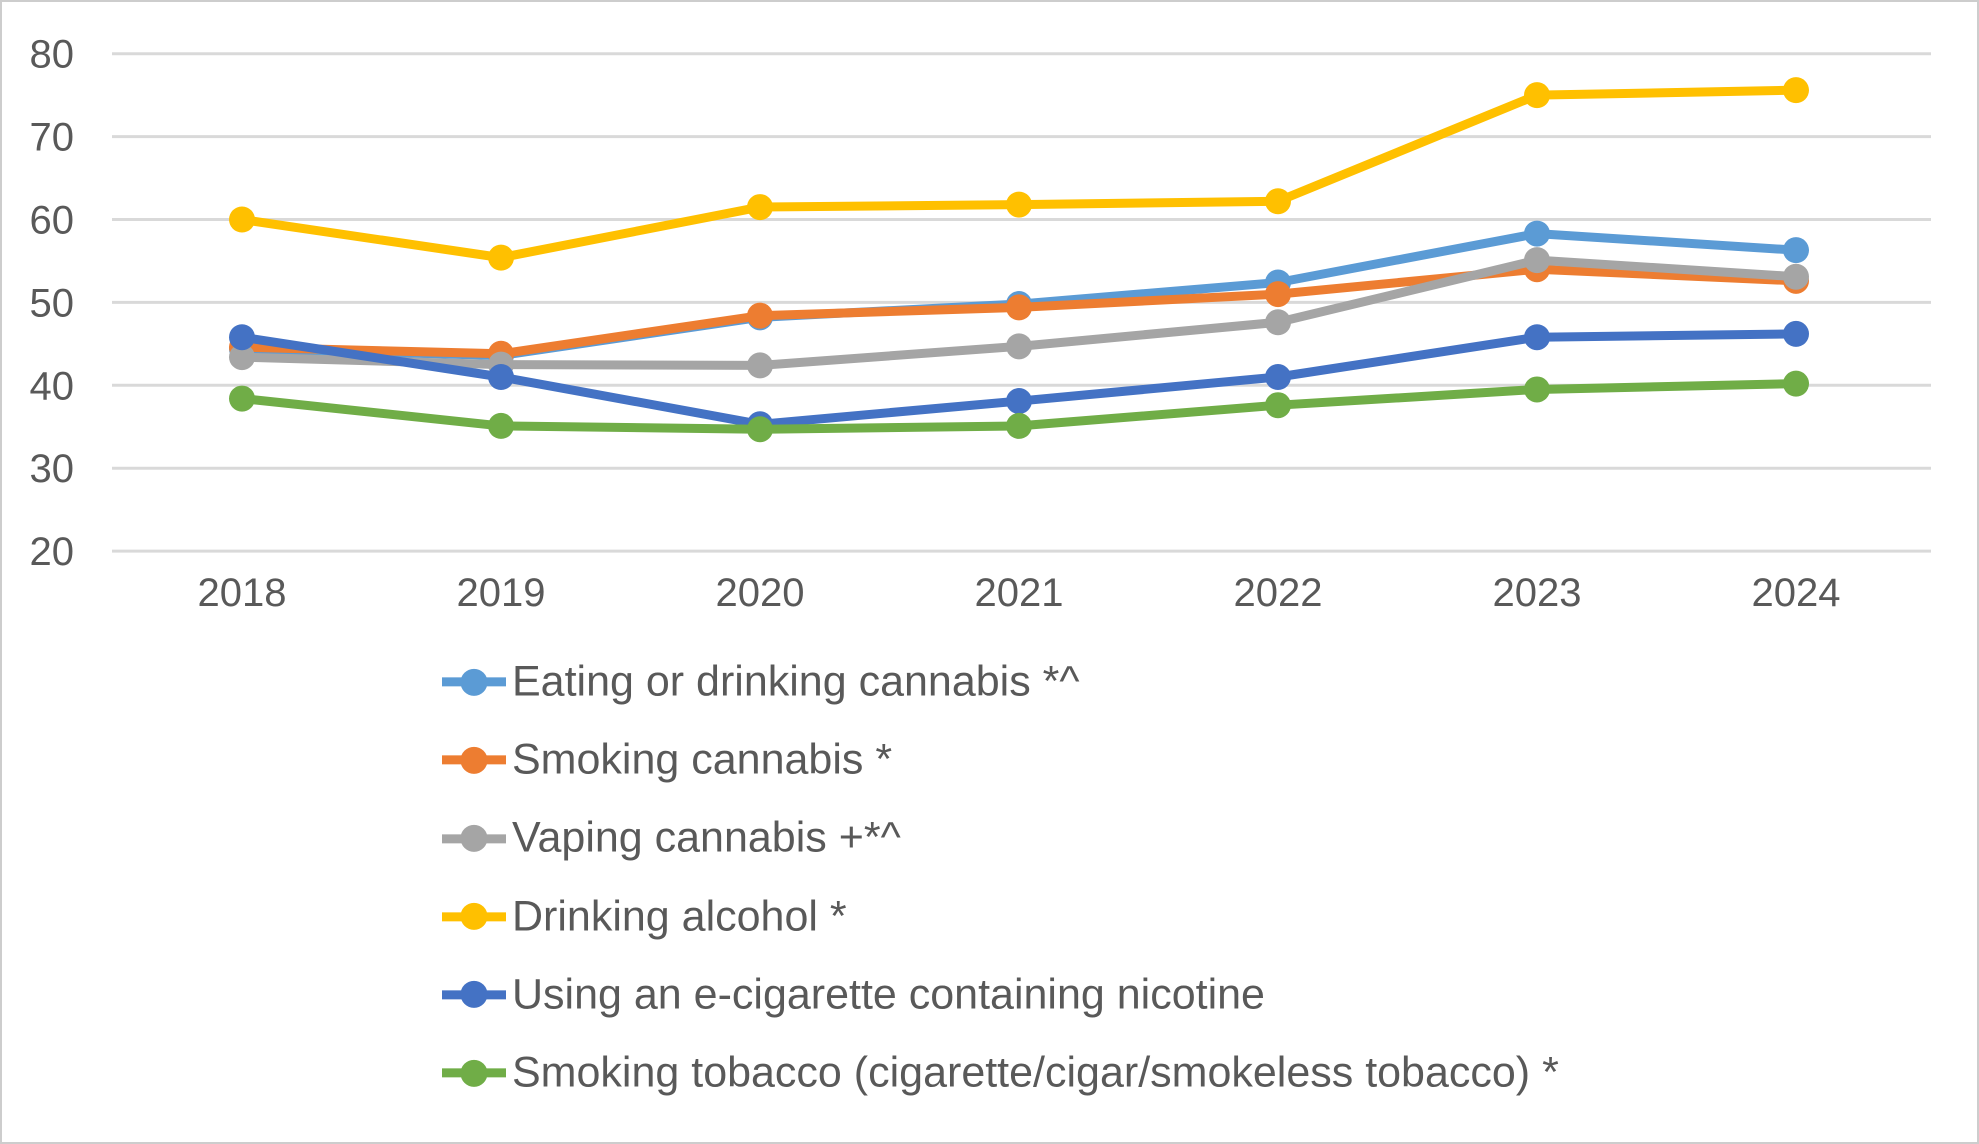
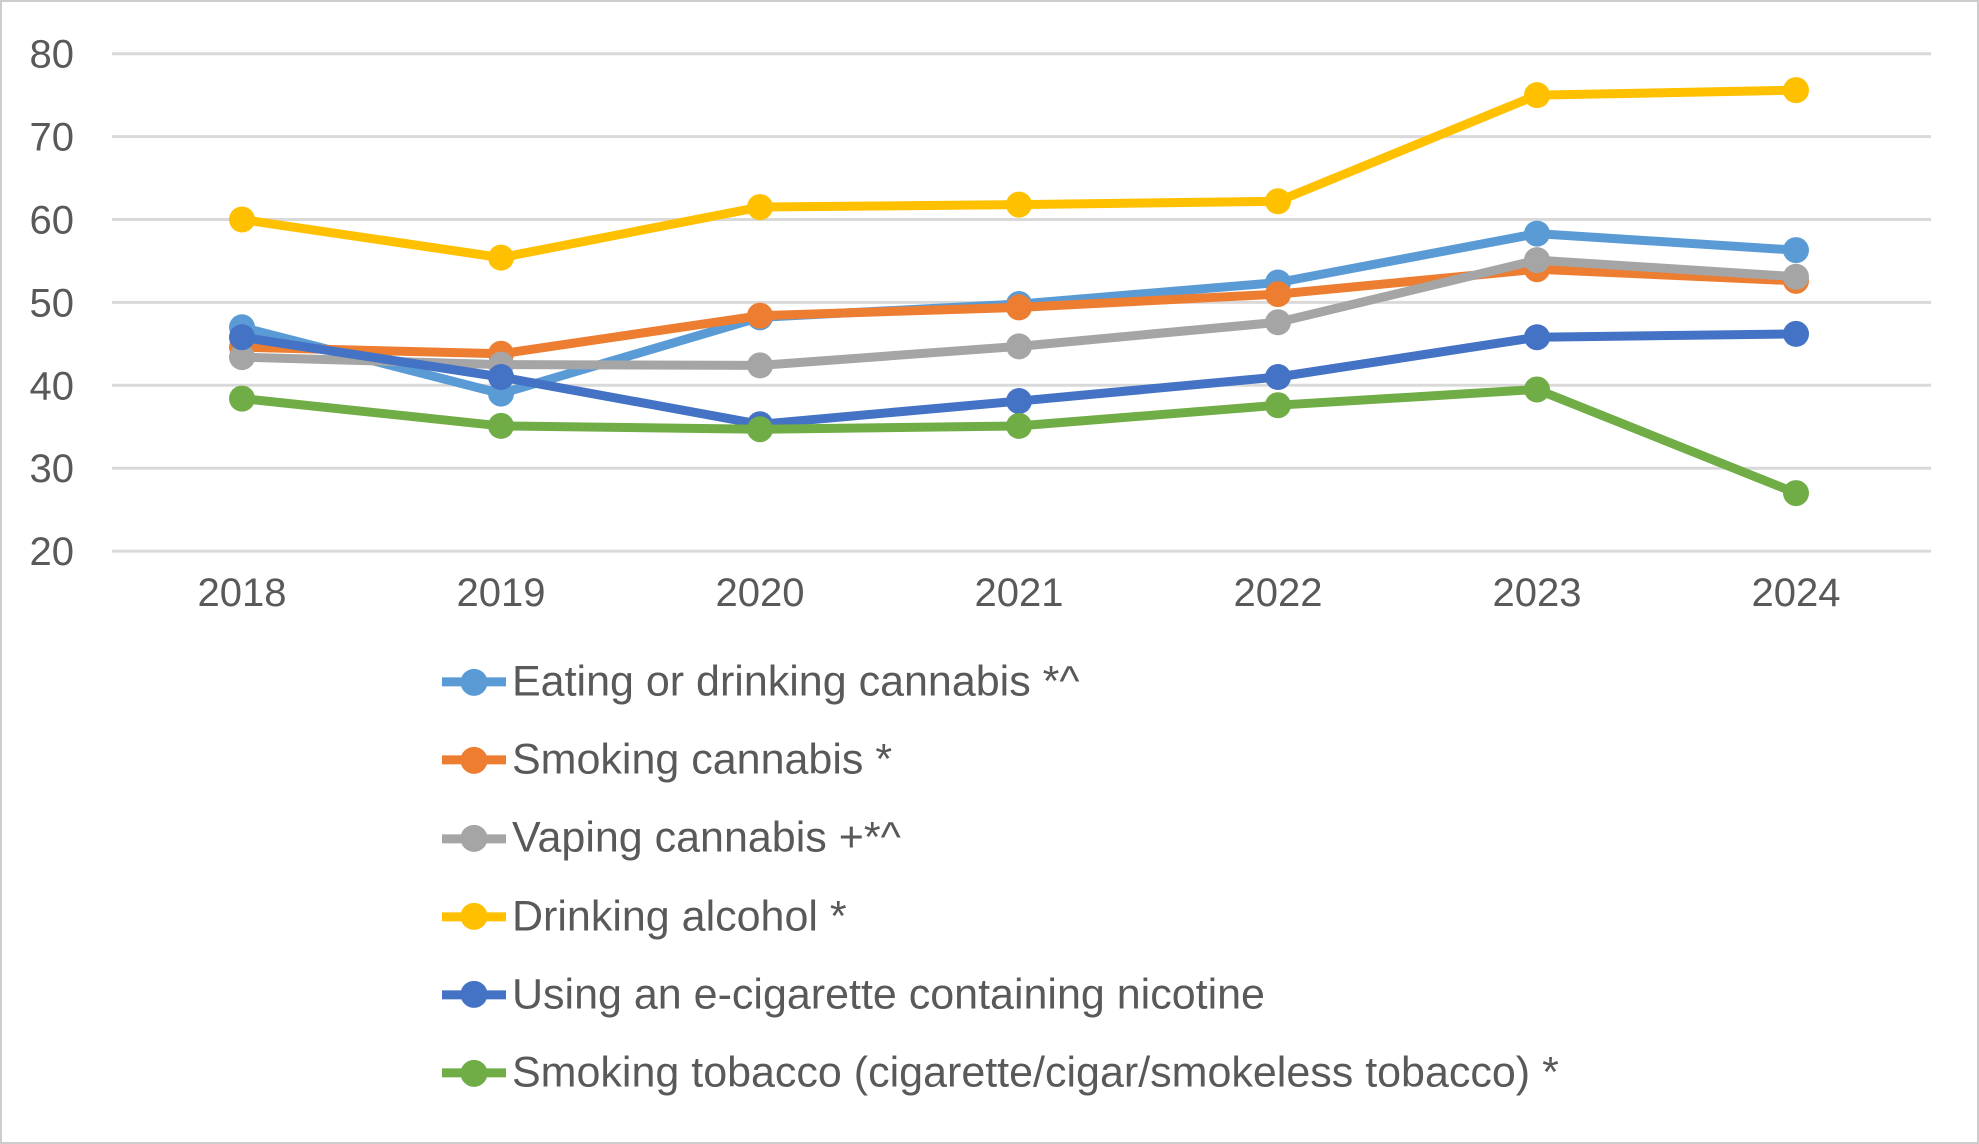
Eating or drinking cannabis *^/2018: 44 -> 47
Eating or drinking cannabis *^/2019: 44 -> 39
Smoking tobacco (cigarette/cigar/smokeless tobacco) */2024: 40 -> 27
